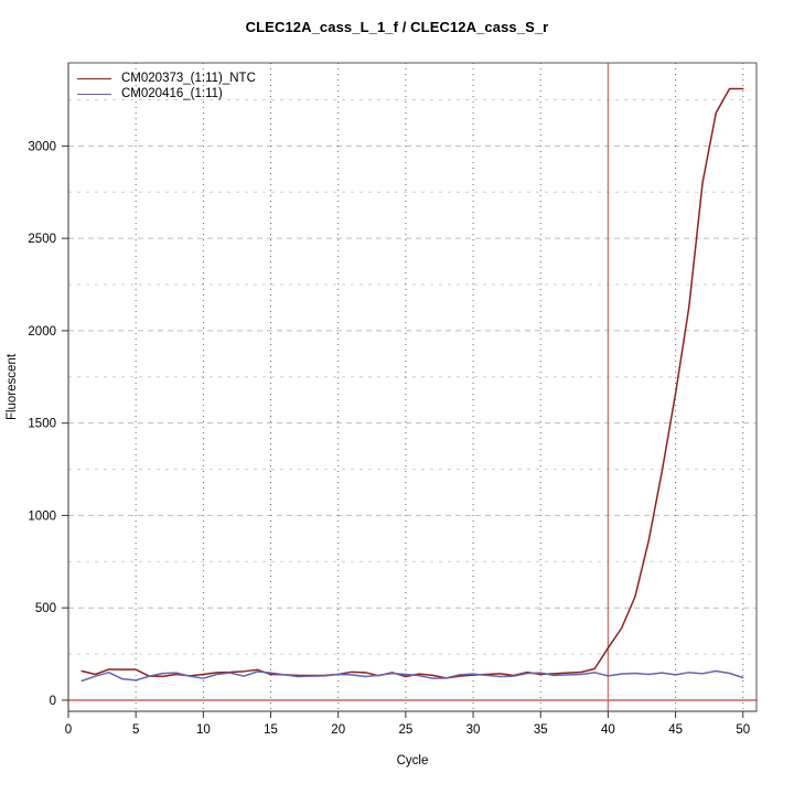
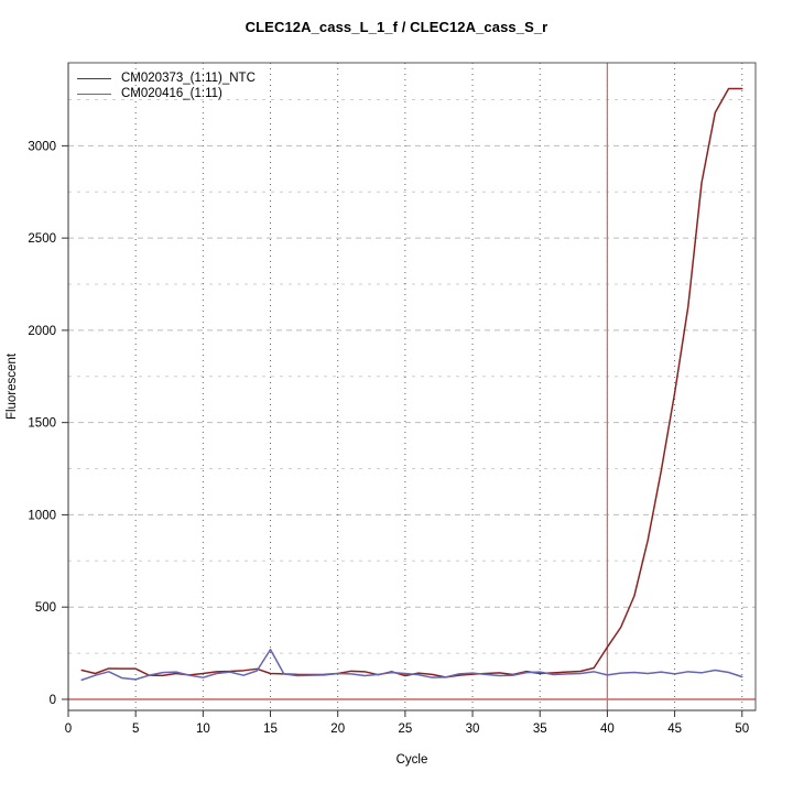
CM020416_(1:11)/15: 150 -> 270
